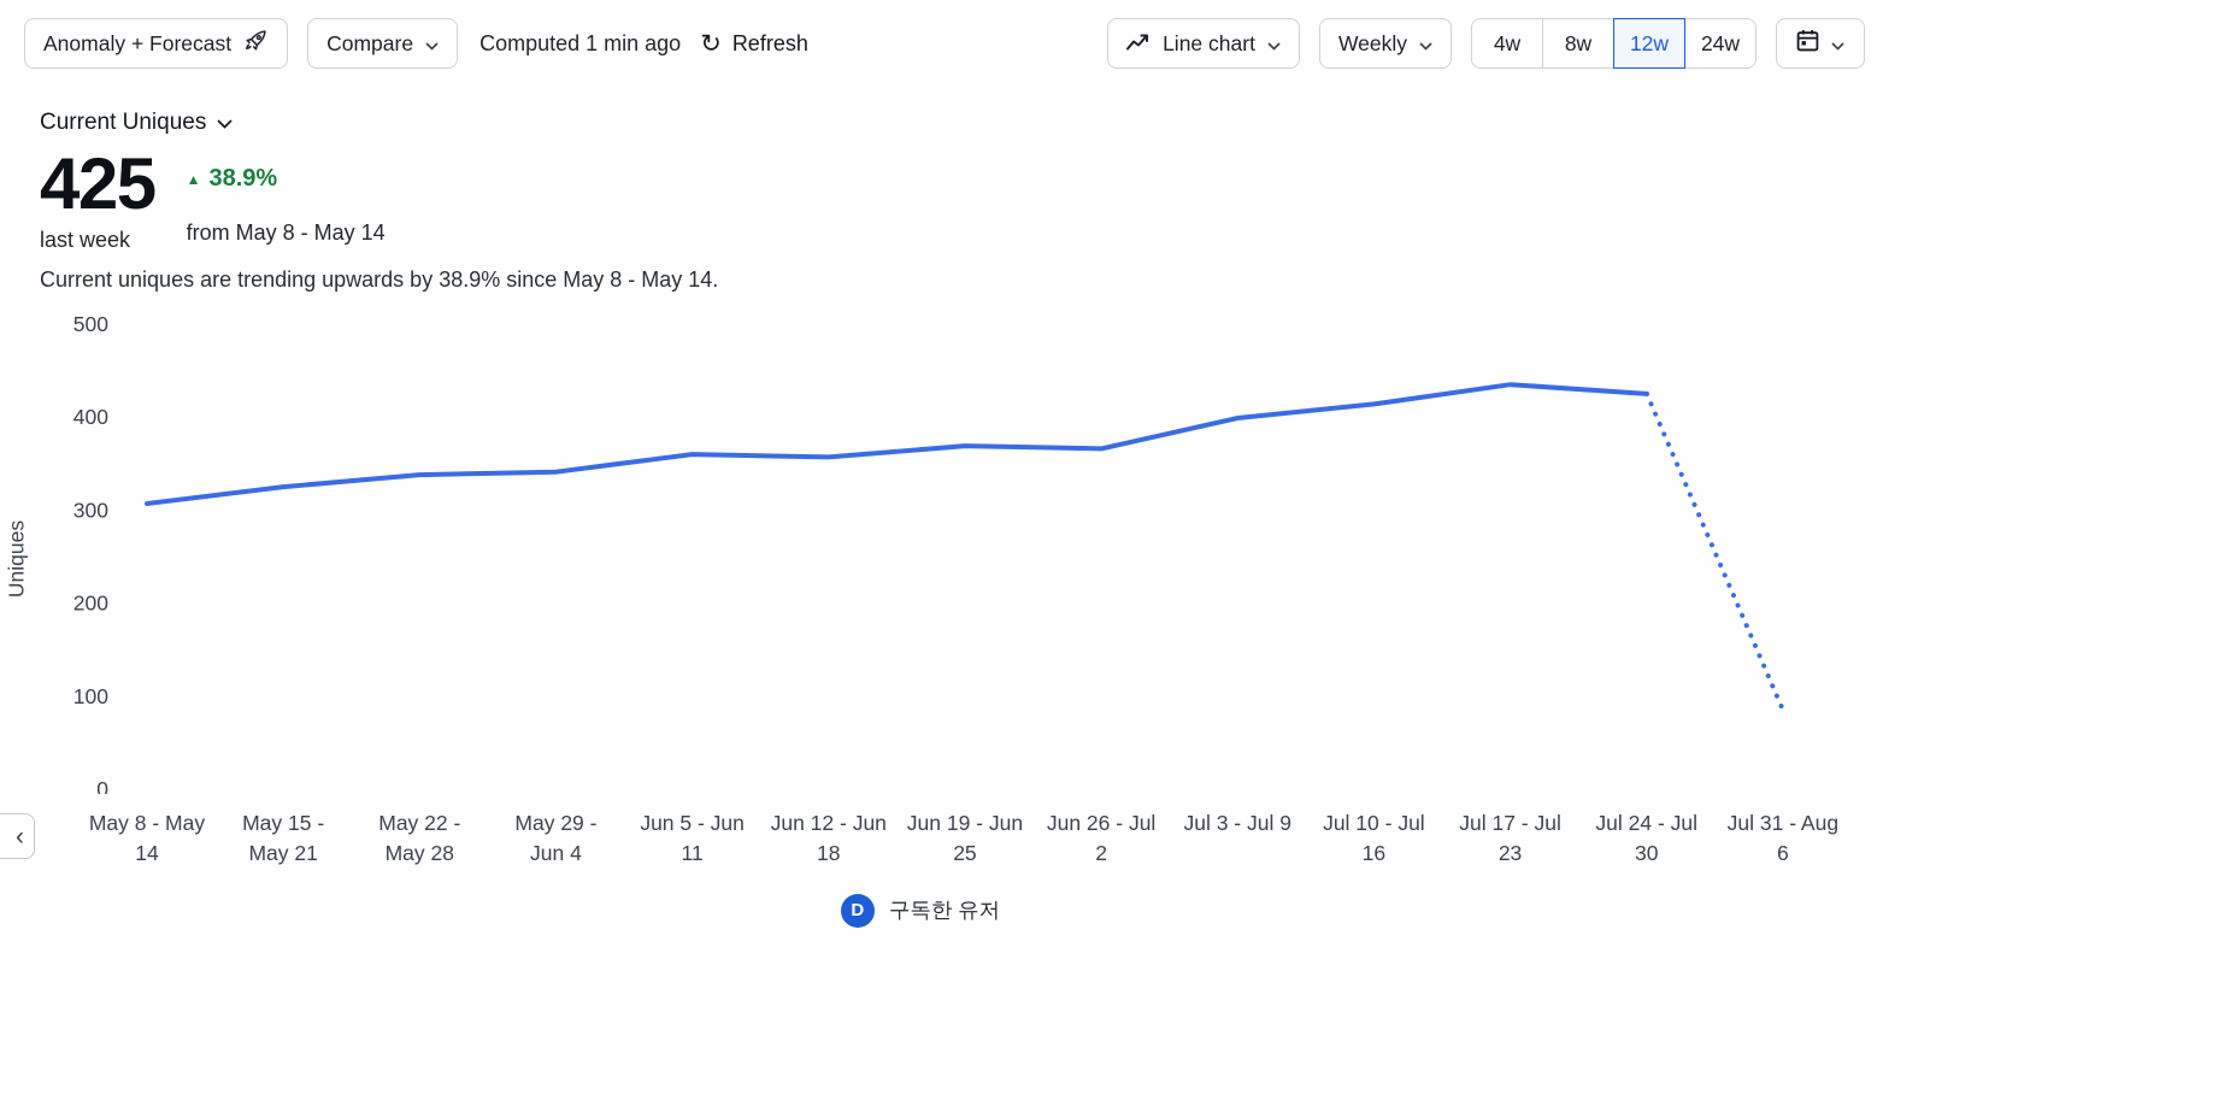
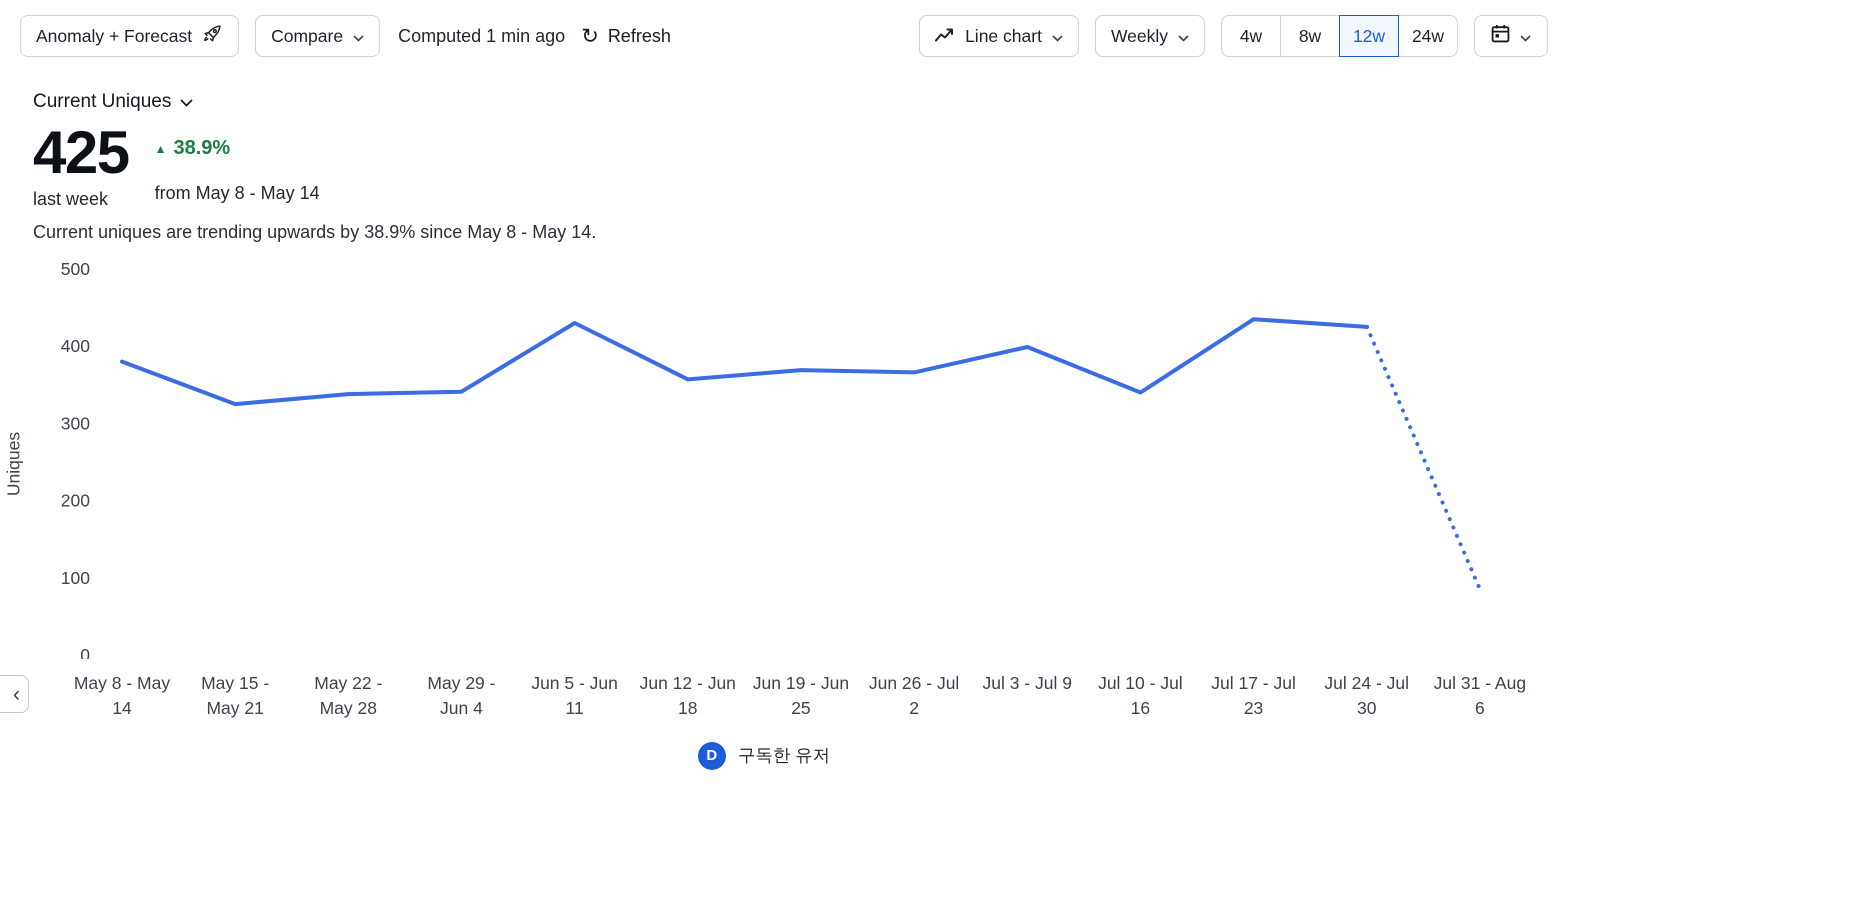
May 8 - May 14: 310 -> 380
Jun 5 - Jun 11: 360 -> 430
Jul 10 - Jul 16: 410 -> 340
